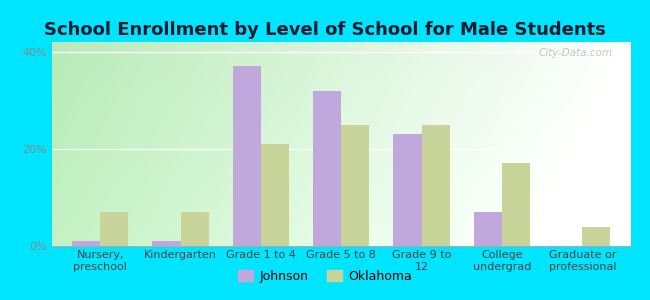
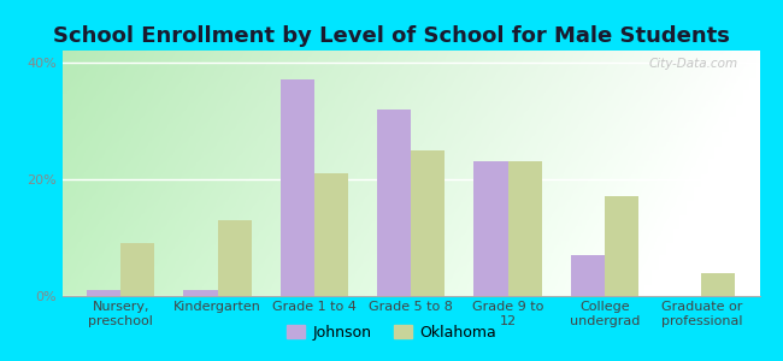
Oklahoma/Nursery, preschool: 7% -> 9%
Oklahoma/Kindergarten: 7% -> 13%
Oklahoma/Grade 9 to 12: 25% -> 23%
